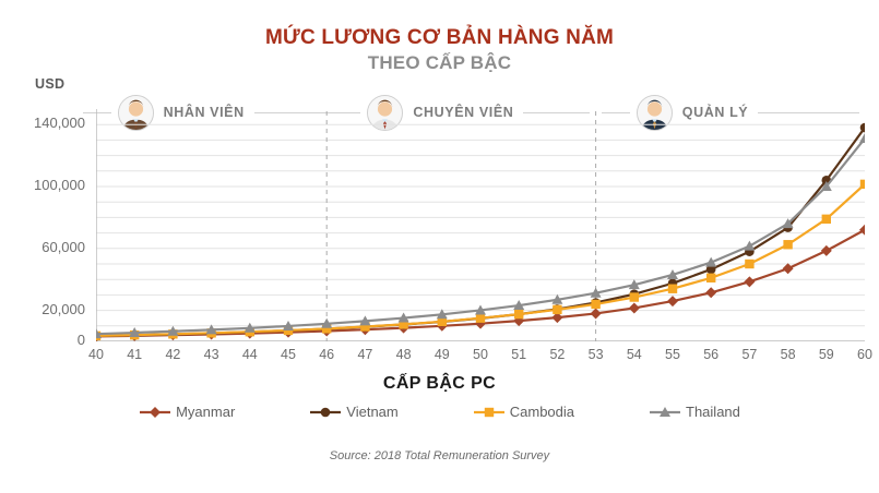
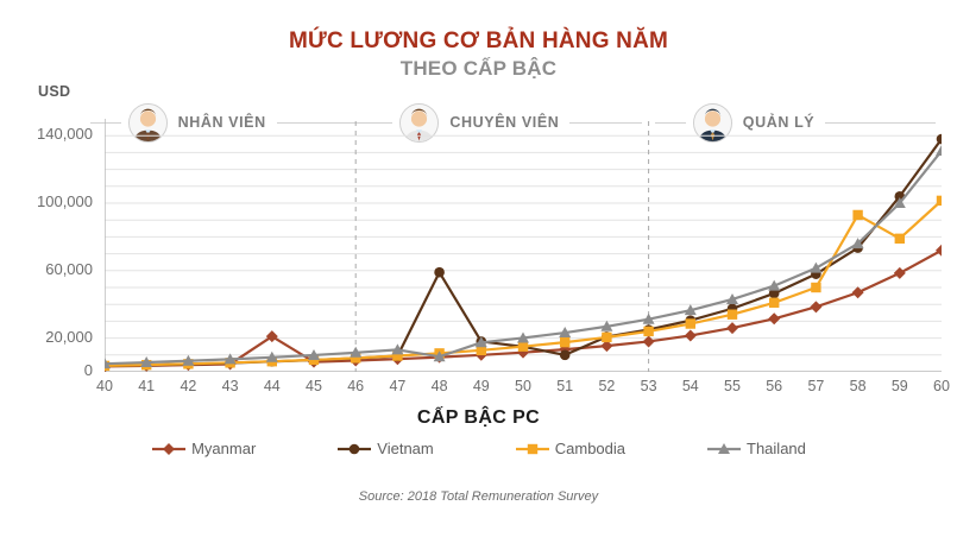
Myanmar/44: 5000 -> 21000
Vietnam/48: 11000 -> 59000
Thailand/48: 15000 -> 9000
Vietnam/49: 13000 -> 18000
Vietnam/51: 18000 -> 10000
Cambodia/58: 62000 -> 93000
